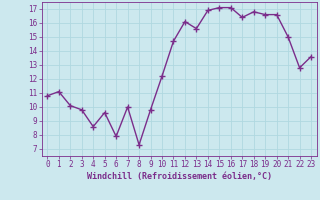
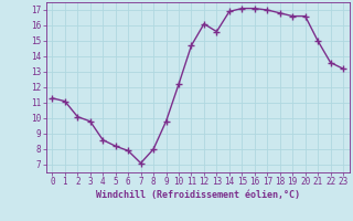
0: 10.8 -> 11.3
5: 9.6 -> 8.2
7: 10.0 -> 7.1
8: 7.3 -> 8.0
17: 16.4 -> 17.0
22: 12.8 -> 13.6
23: 13.6 -> 13.2
